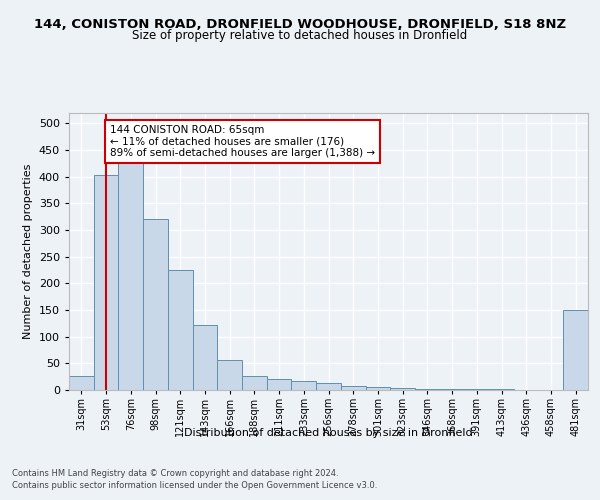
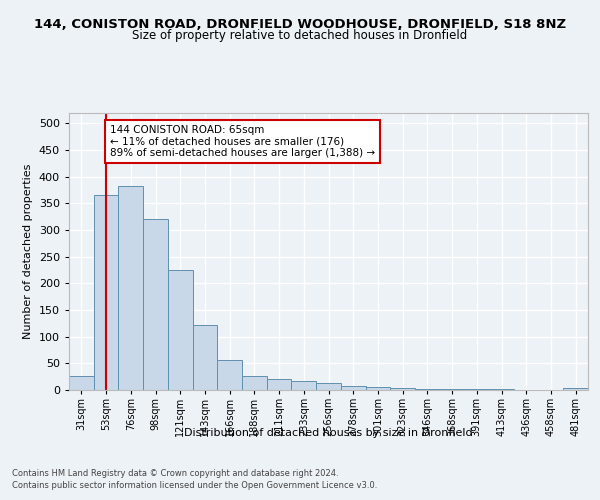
53sqm: 402 -> 365
76sqm: 428 -> 382
481sqm: 150 -> 3
